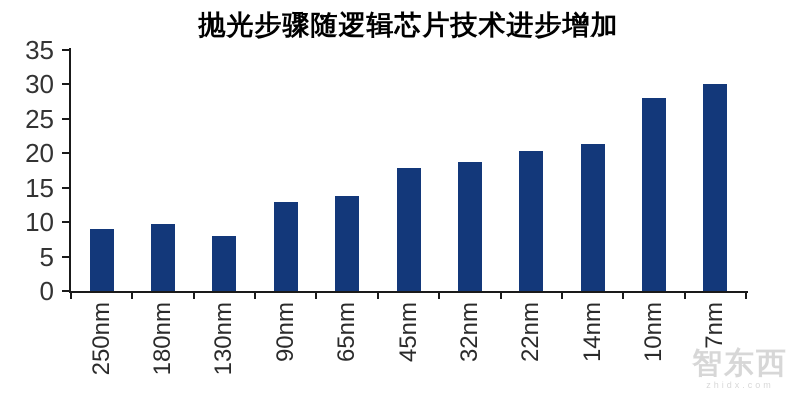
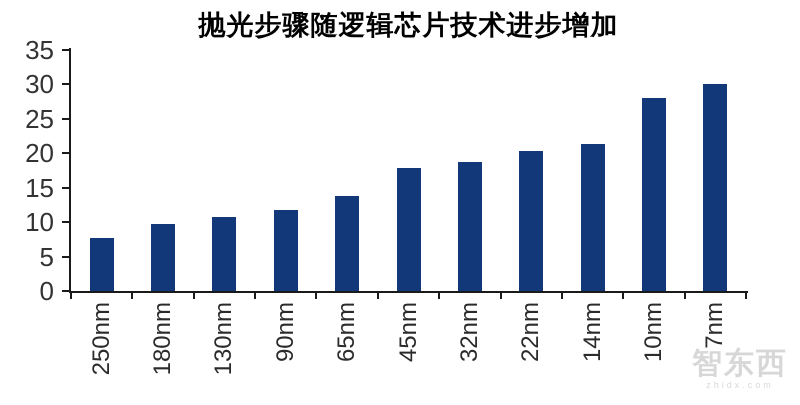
250nm: 9 -> 8
130nm: 8 -> 11
90nm: 13 -> 12
